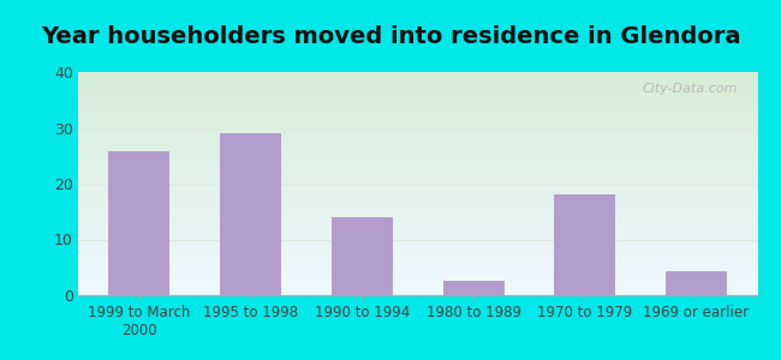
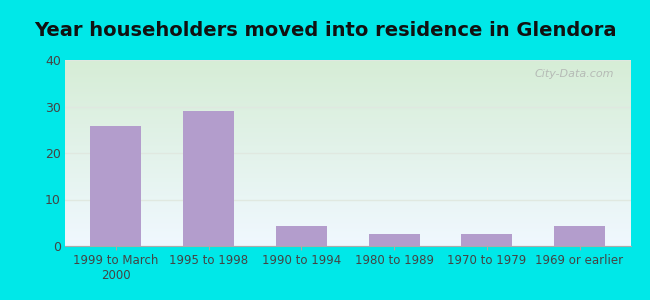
1990 to 1994: 14.0 -> 4.4
1970 to 1979: 18.0 -> 2.5
